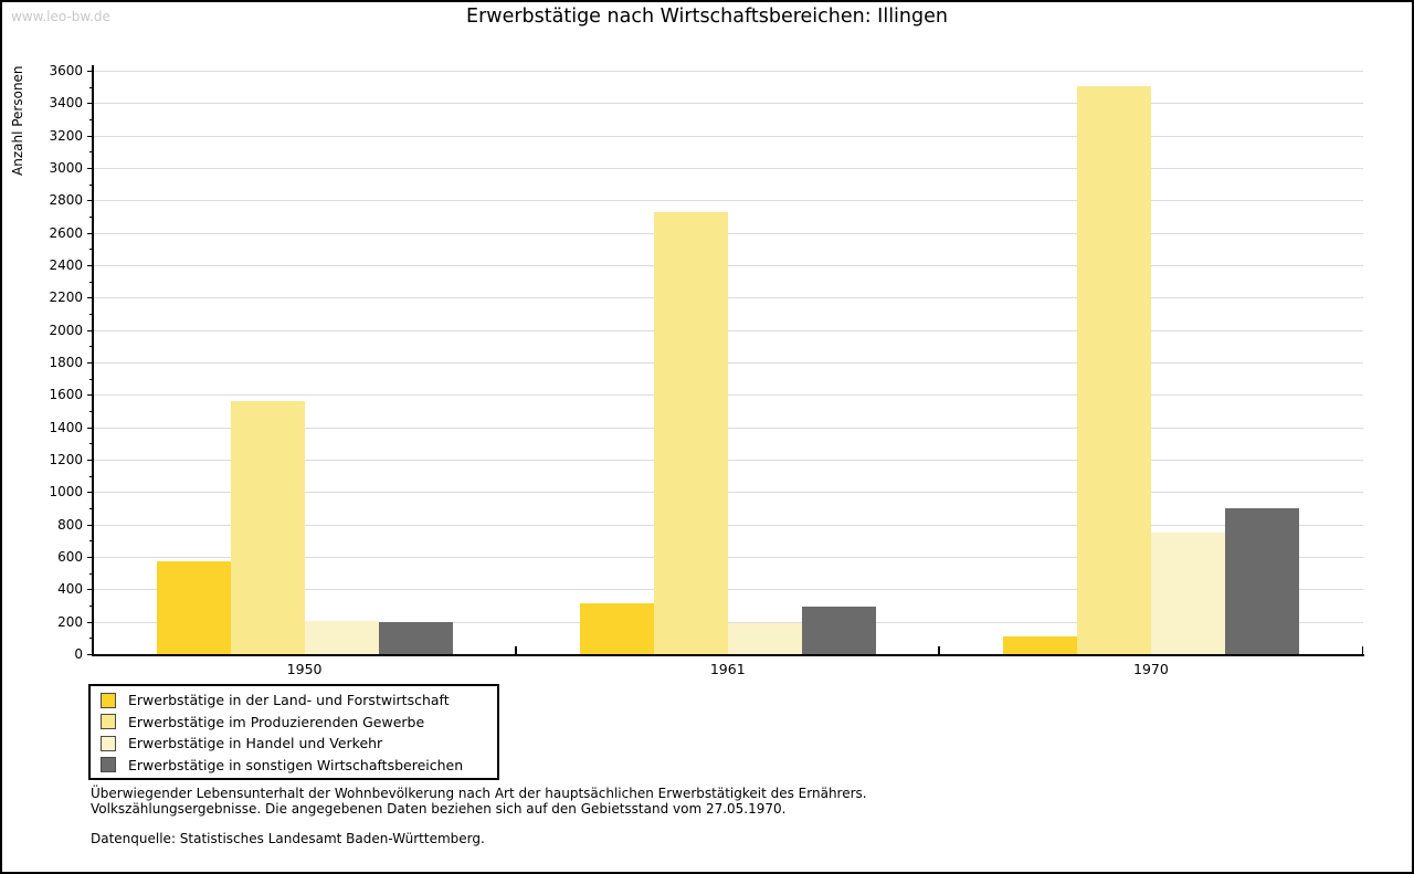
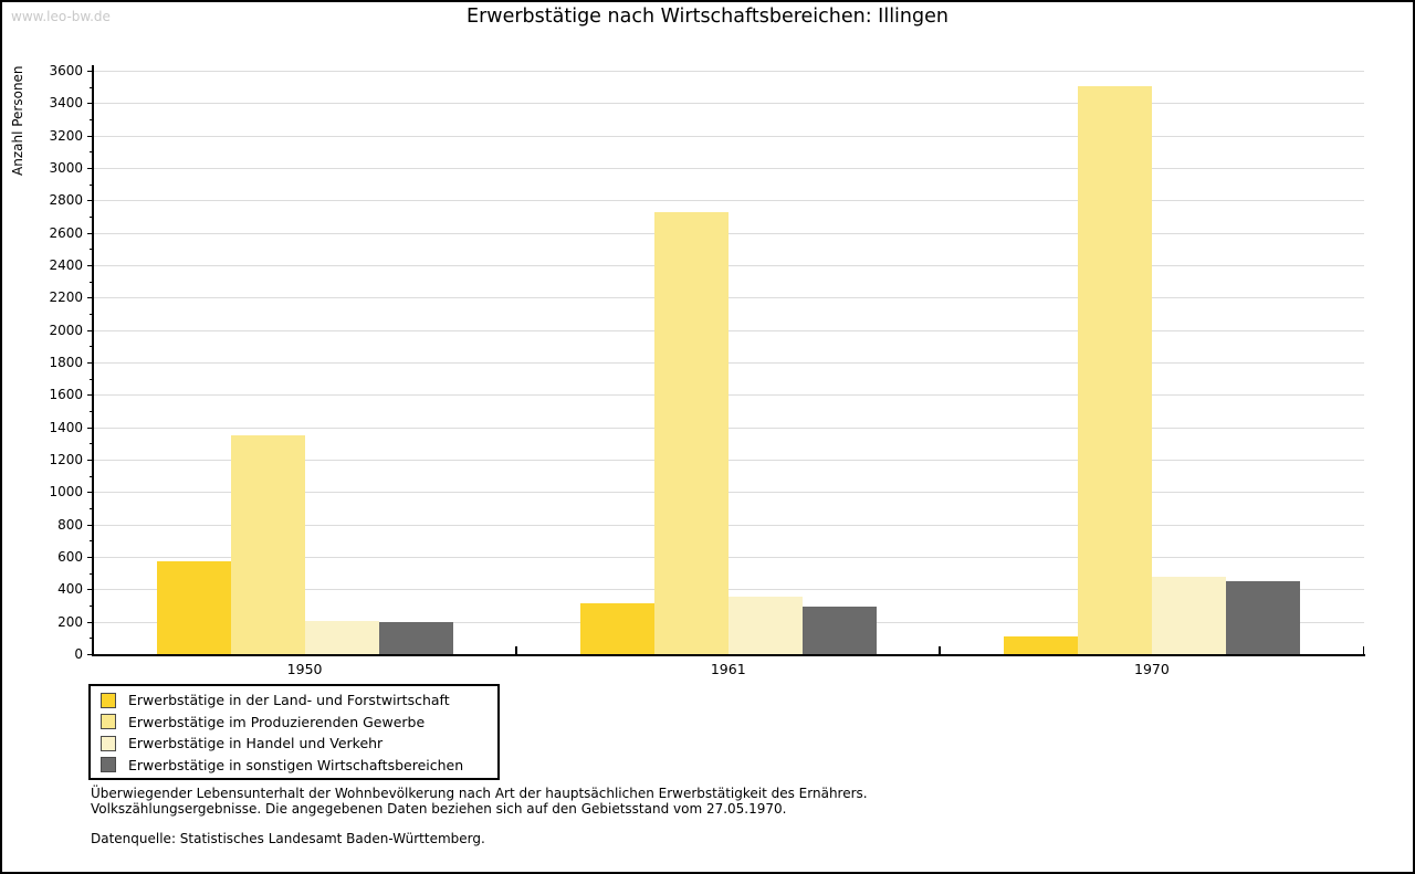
Erwerbstätige im Produzierenden Gewerbe/1950: 1560 -> 1350
Erwerbstätige in Handel und Verkehr/1961: 190 -> 360
Erwerbstätige in Handel und Verkehr/1970: 750 -> 480
Erwerbstätige in sonstigen Wirtschaftsbereichen/1970: 900 -> 450
